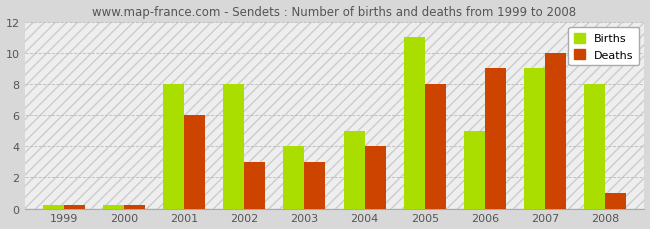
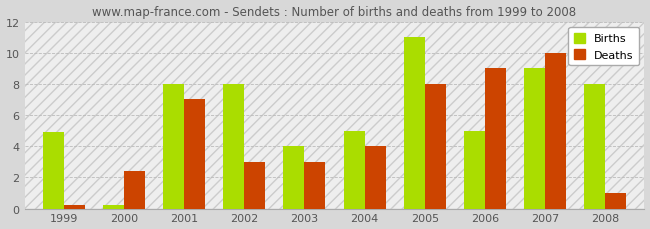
Births/1999: 0.2 -> 4.9
Deaths/2000: 0.2 -> 2.4
Deaths/2001: 6.0 -> 7.0
